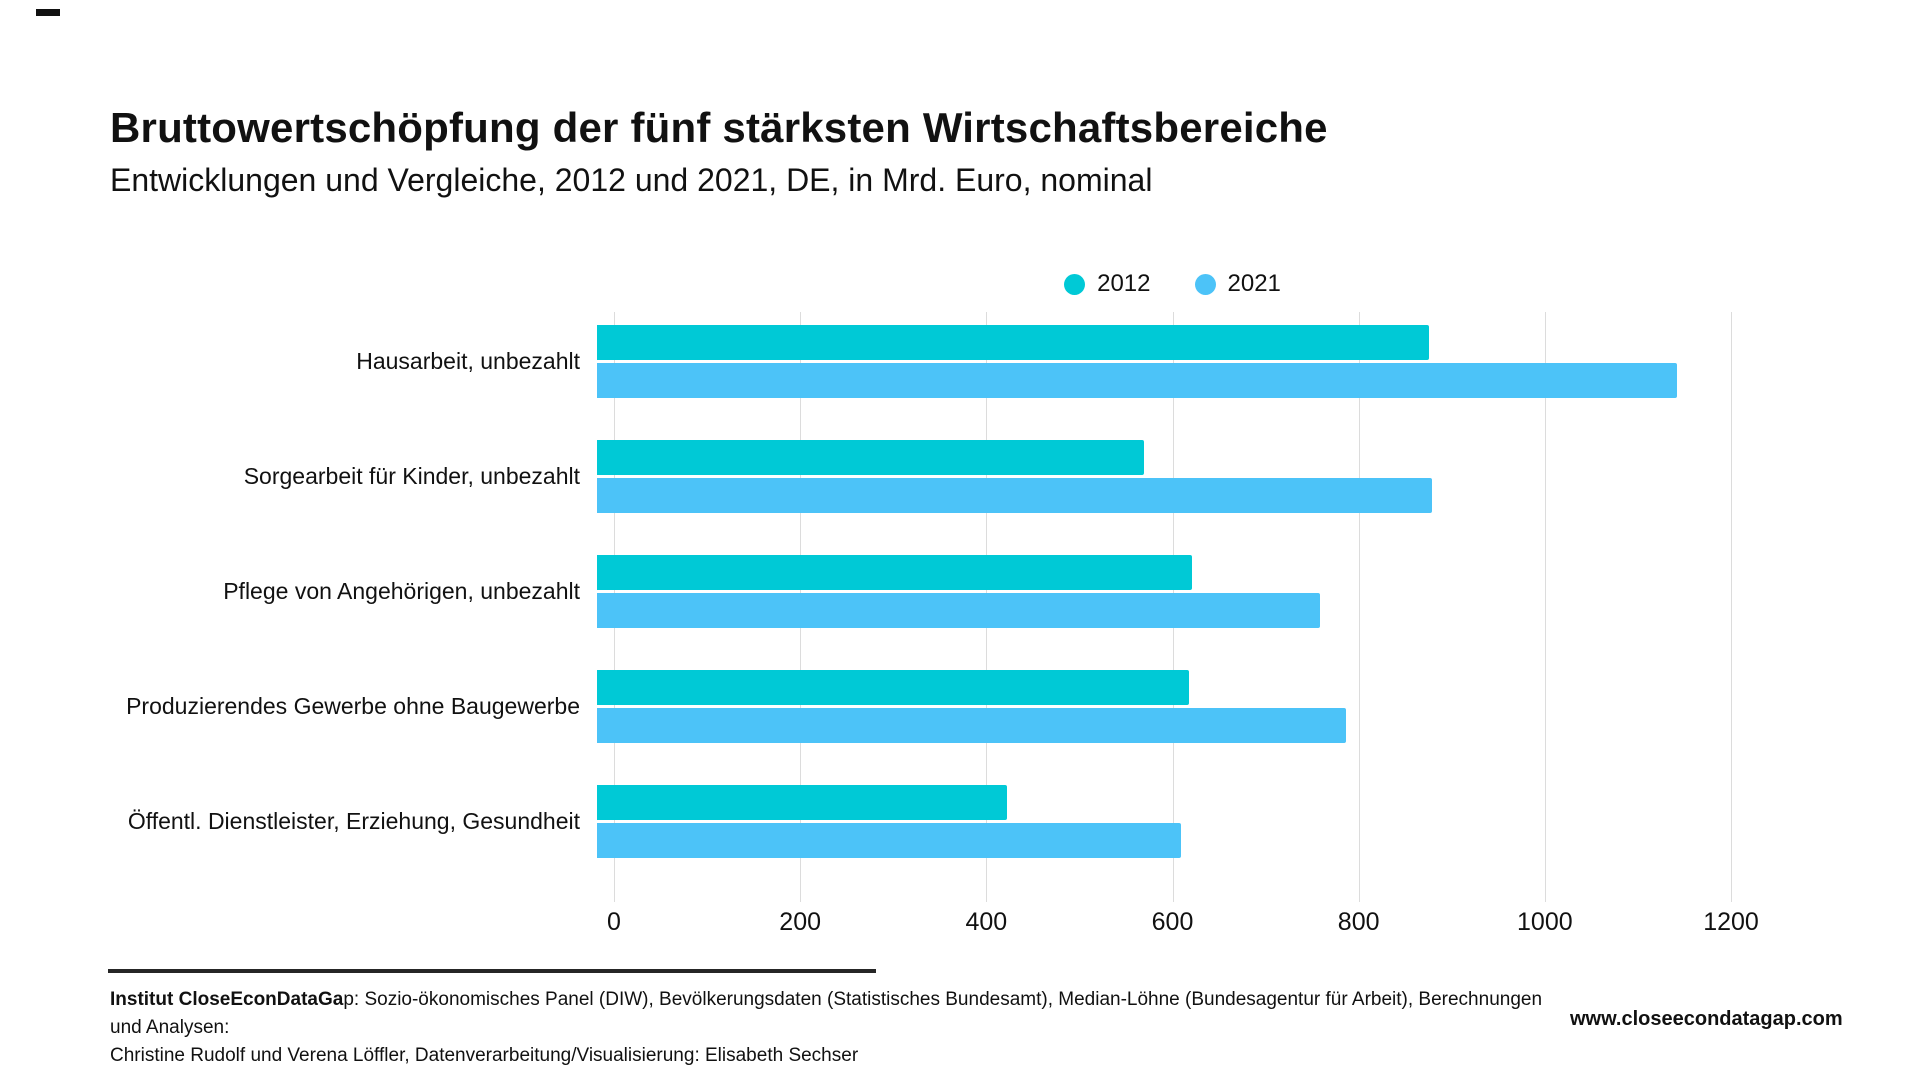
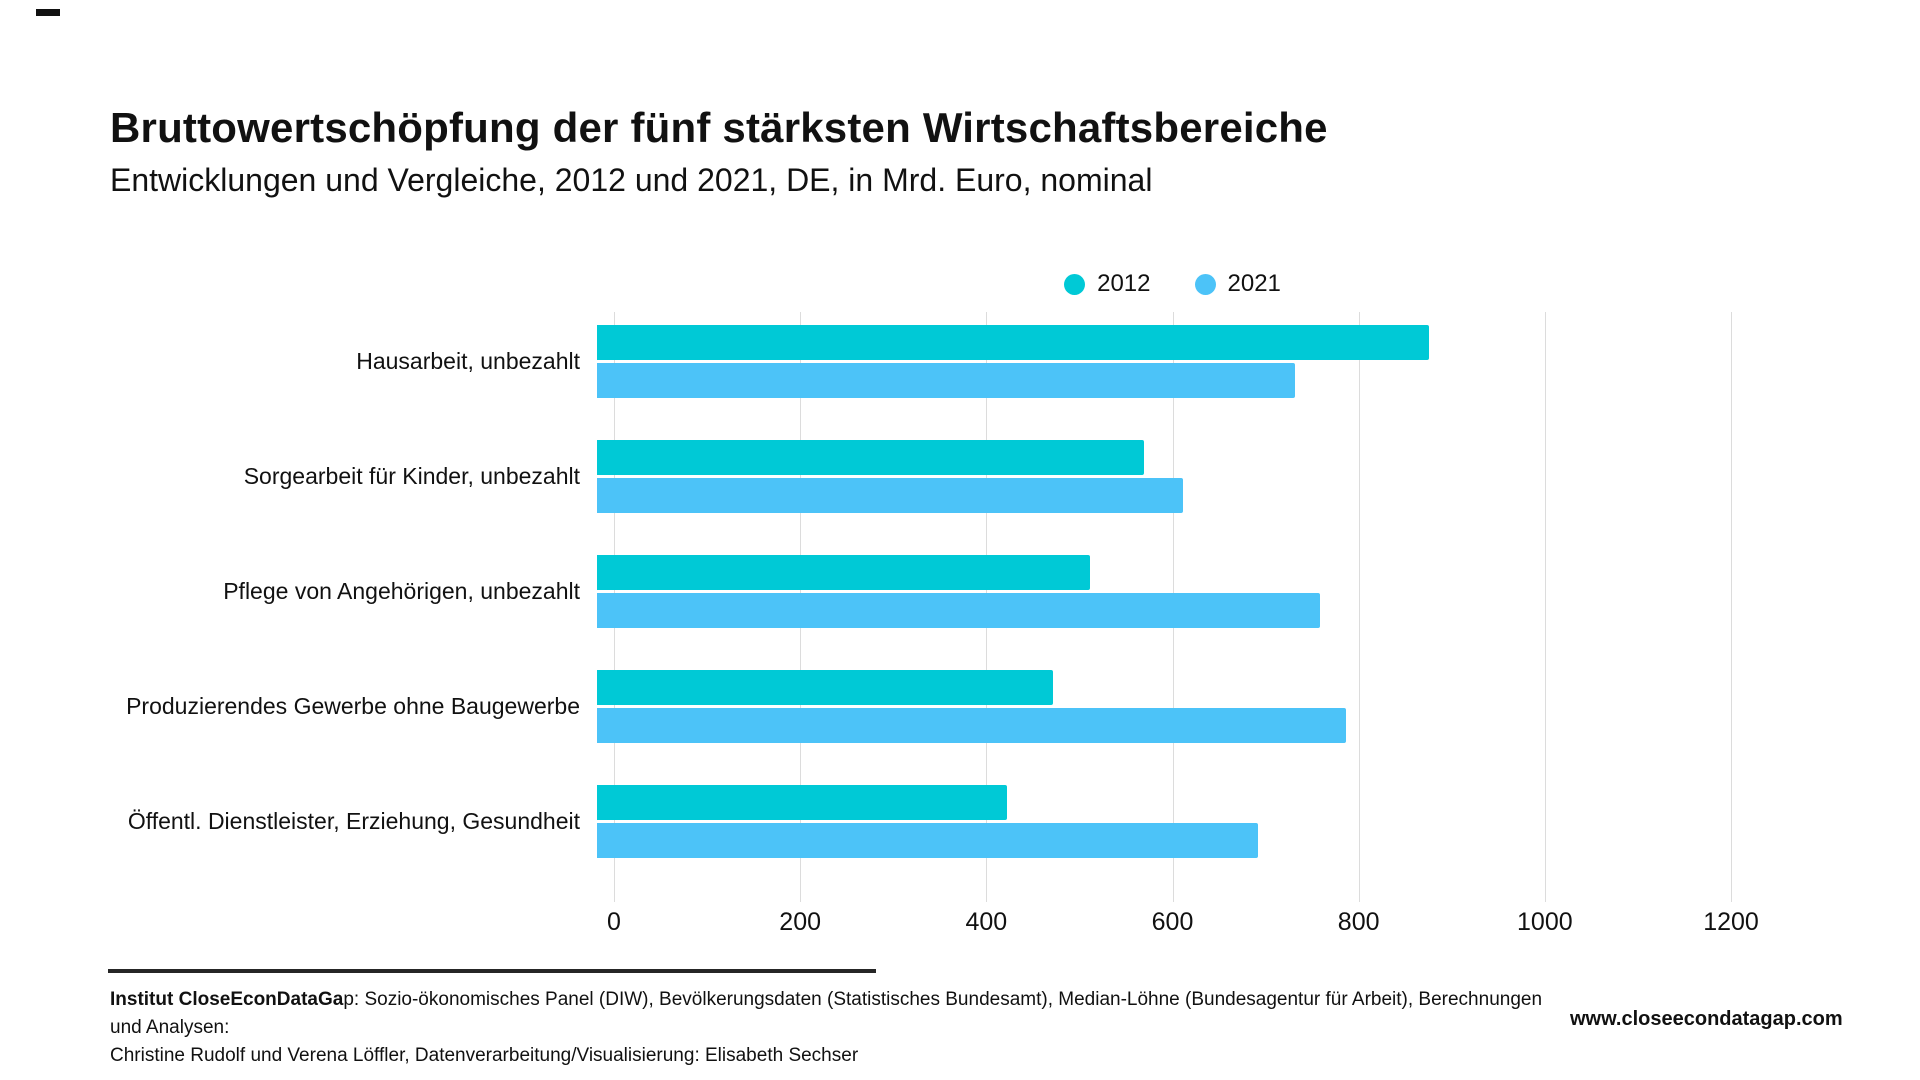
2021/Hausarbeit, unbezahlt: 1160 -> 750
2021/Sorgearbeit für Kinder, unbezahlt: 900 -> 630
2012/Pflege von Angehörigen, unbezahlt: 640 -> 530
2012/Produzierendes Gewerbe ohne Baugewerbe: 640 -> 490
2021/Öffentl. Dienstleister, Erziehung, Gesundheit: 630 -> 710
